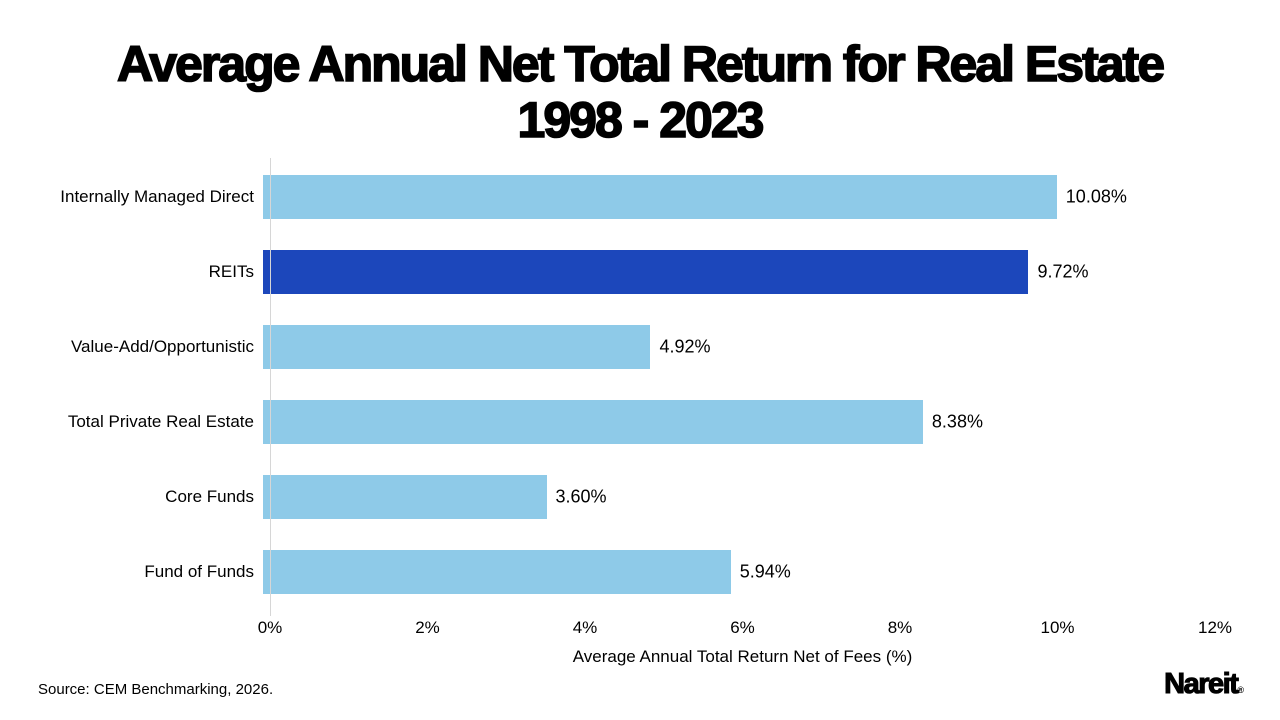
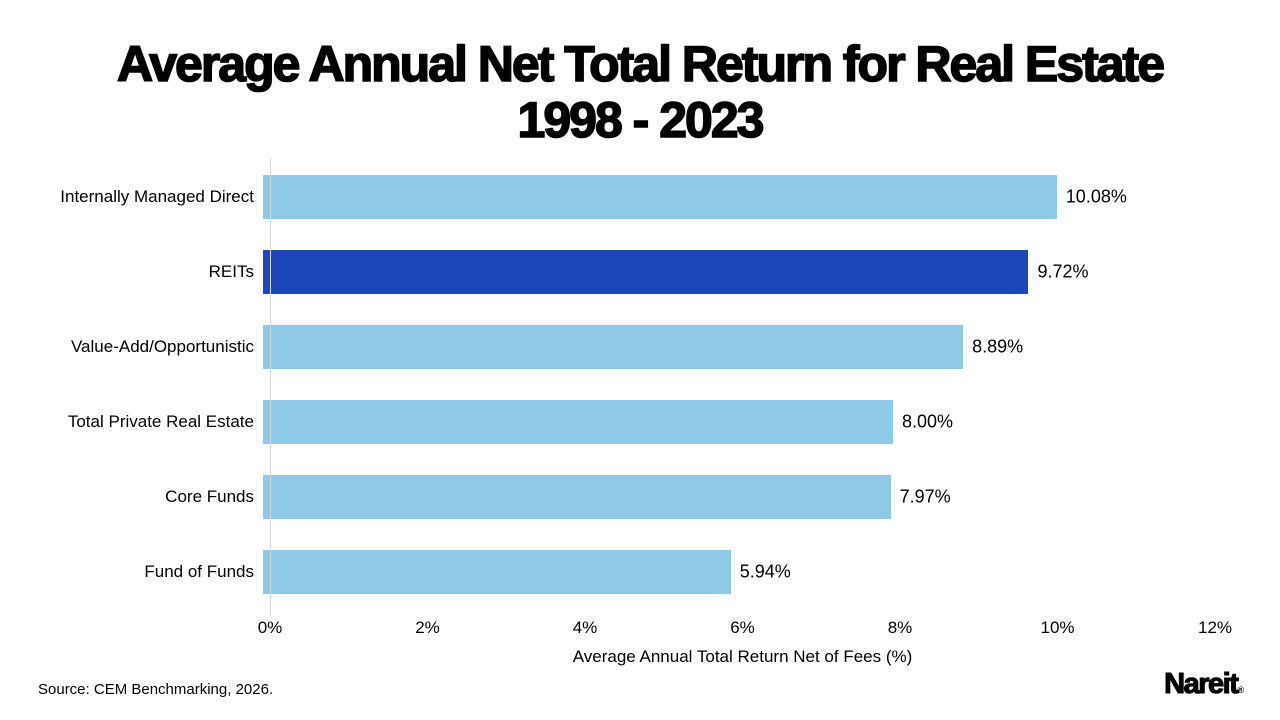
Value-Add/Opportunistic: 4.92% -> 8.89%
Total Private Real Estate: 8.38% -> 8.00%
Core Funds: 3.60% -> 7.97%
